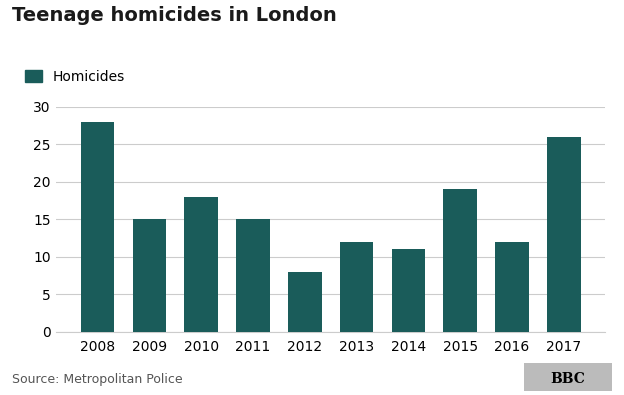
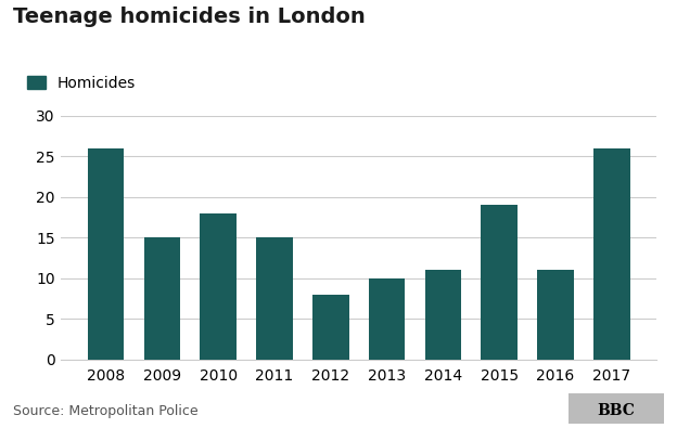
2008: 28 -> 26
2013: 12 -> 10
2016: 12 -> 11
